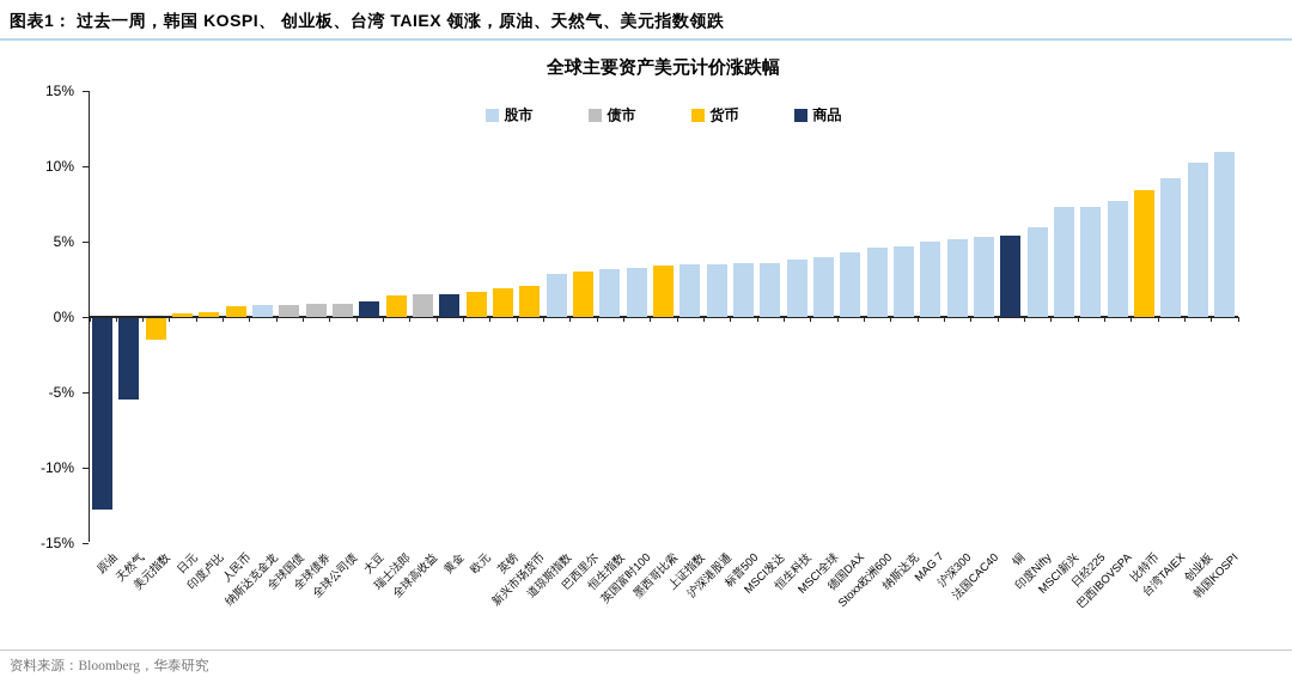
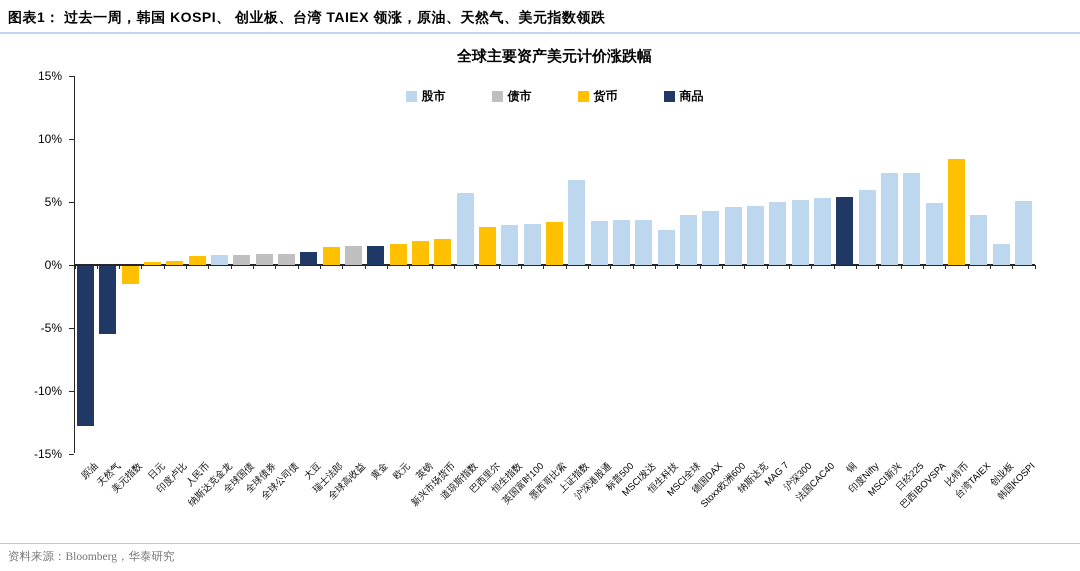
道琼斯指数: 2.9% -> 5.7%
上证指数: 3.5% -> 6.8%
恒生科技: 3.8% -> 2.8%
巴西IBOVSPA: 7.7% -> 4.9%
台湾TAIEX: 9.2% -> 4.0%
创业板: 10.3% -> 1.7%
韩国KOSPI: 11.0% -> 5.1%
